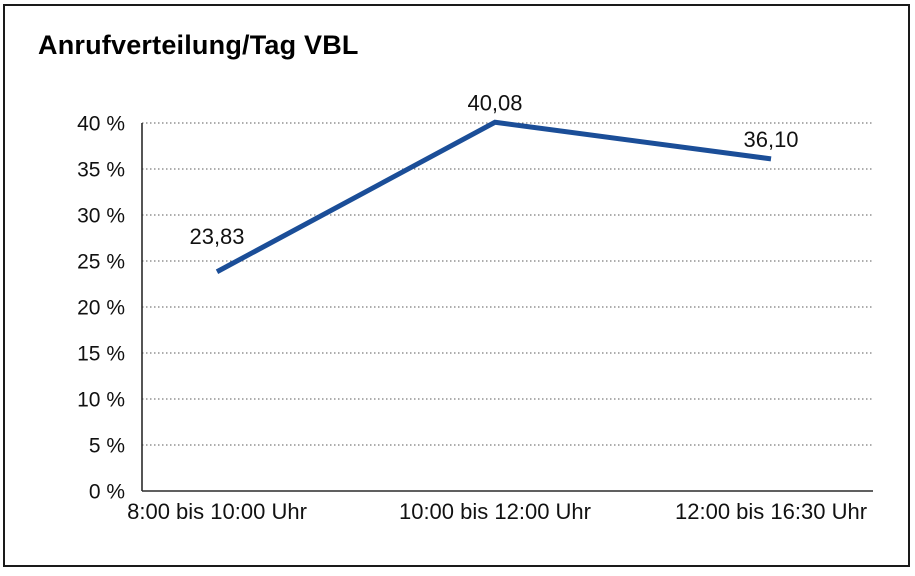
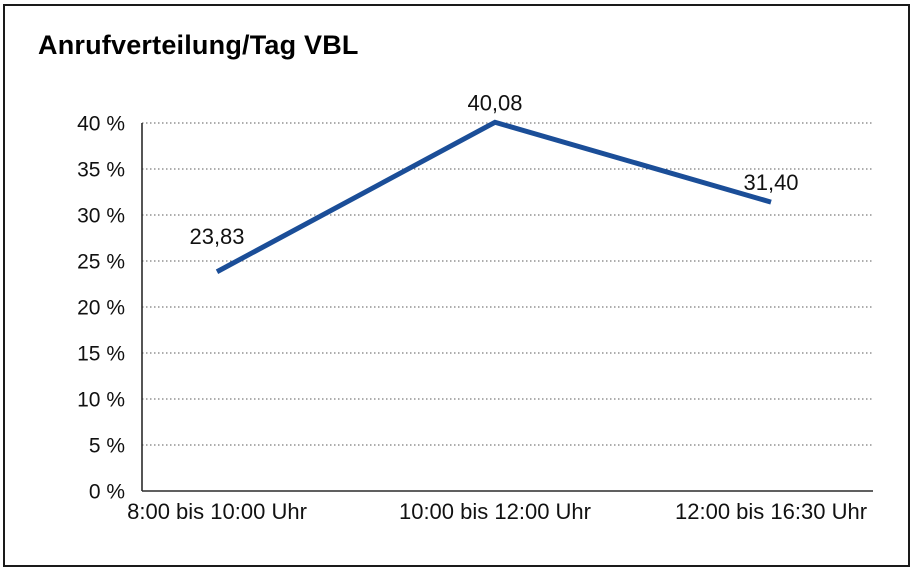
12:00 bis 16:30 Uhr: 36,10 -> 31,40
